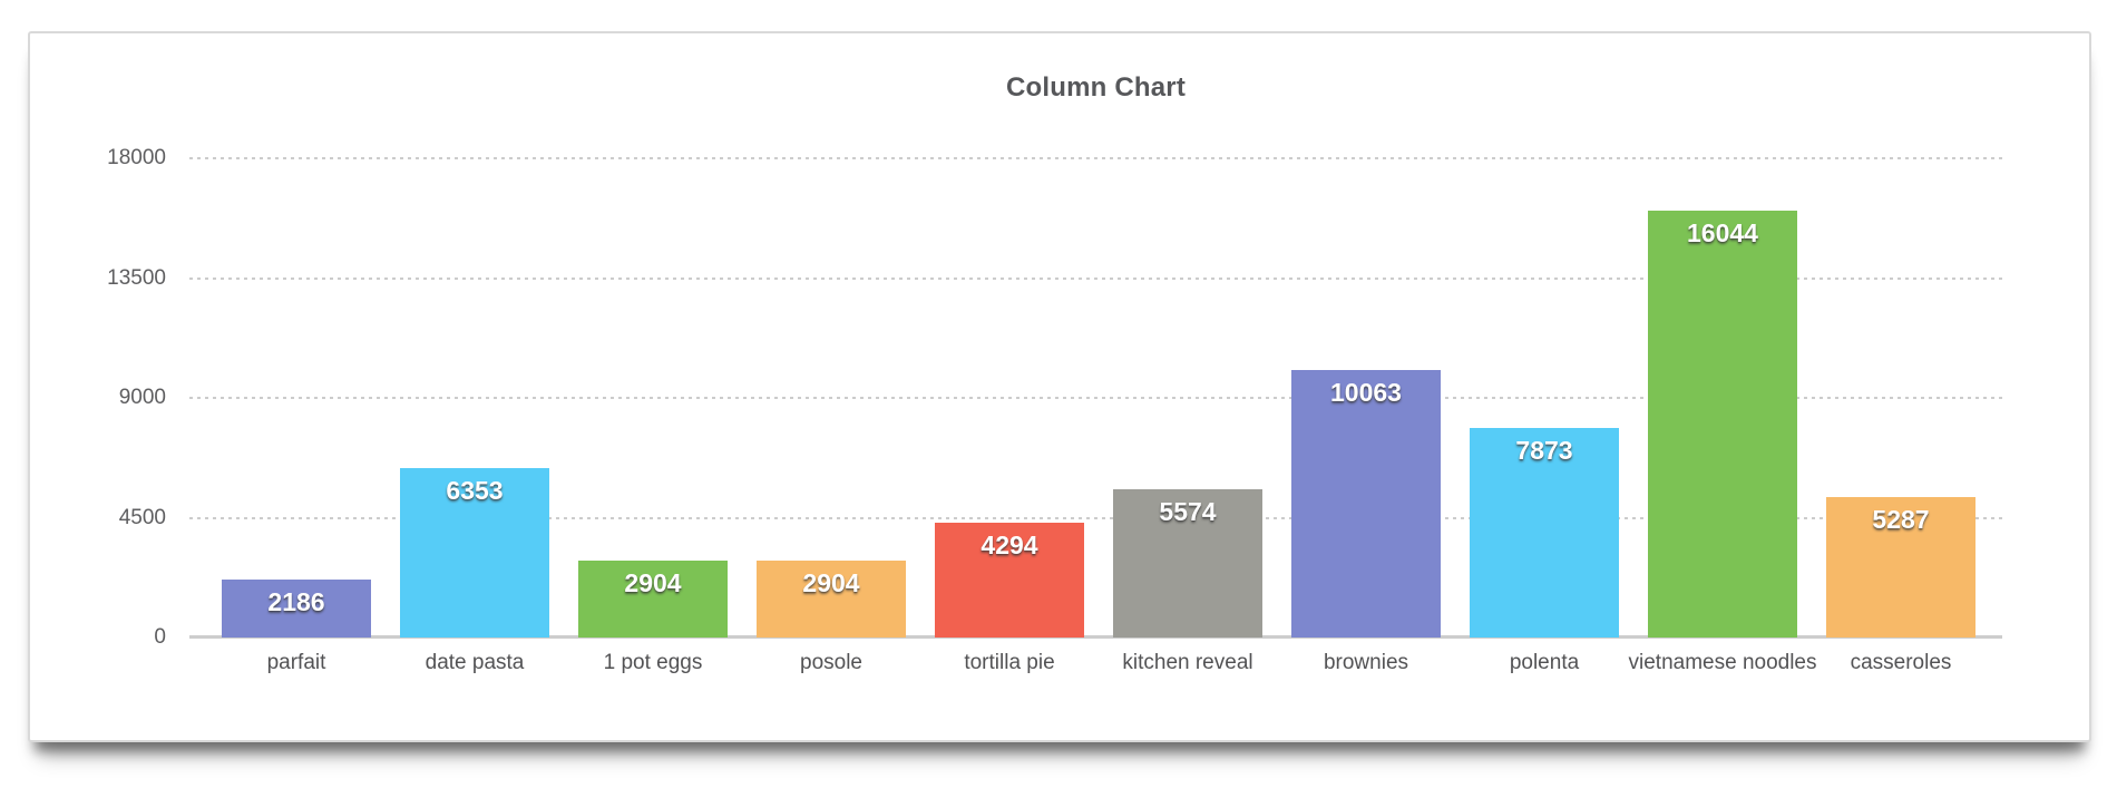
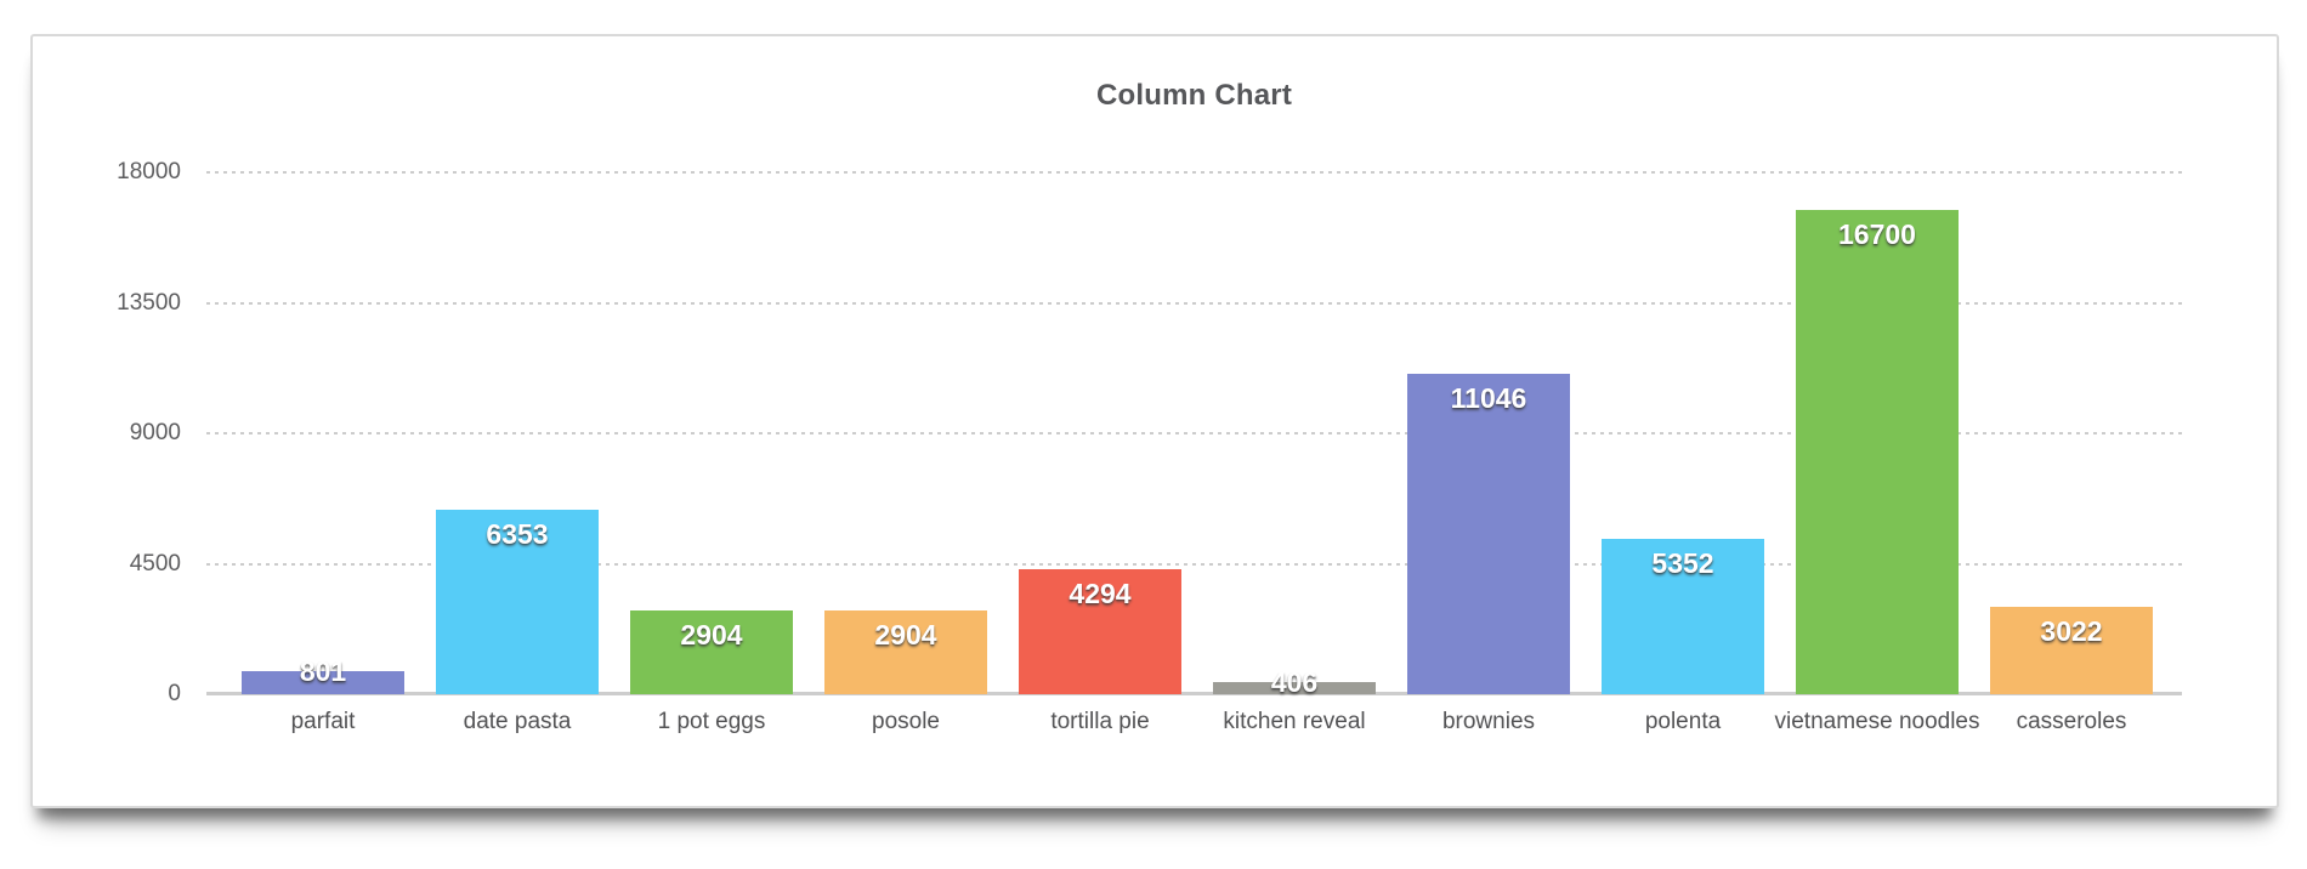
parfait: 2186 -> 801
kitchen reveal: 5574 -> 406
brownies: 10063 -> 11046
polenta: 7873 -> 5352
vietnamese noodles: 16044 -> 16700
casseroles: 5287 -> 3022
